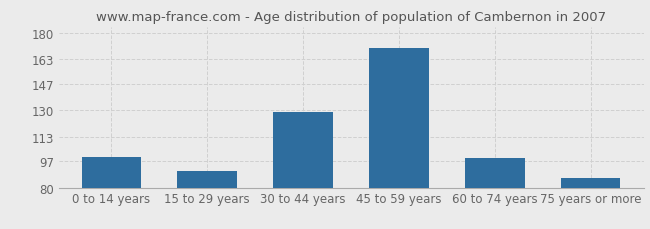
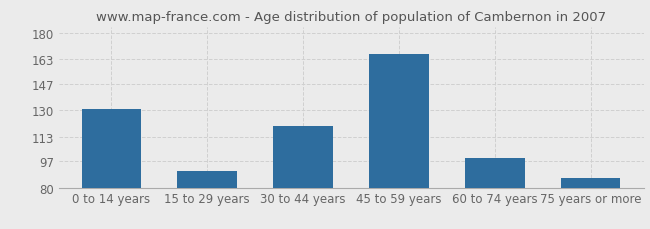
0 to 14 years: 100 -> 131
30 to 44 years: 129 -> 120
45 to 59 years: 170 -> 166
